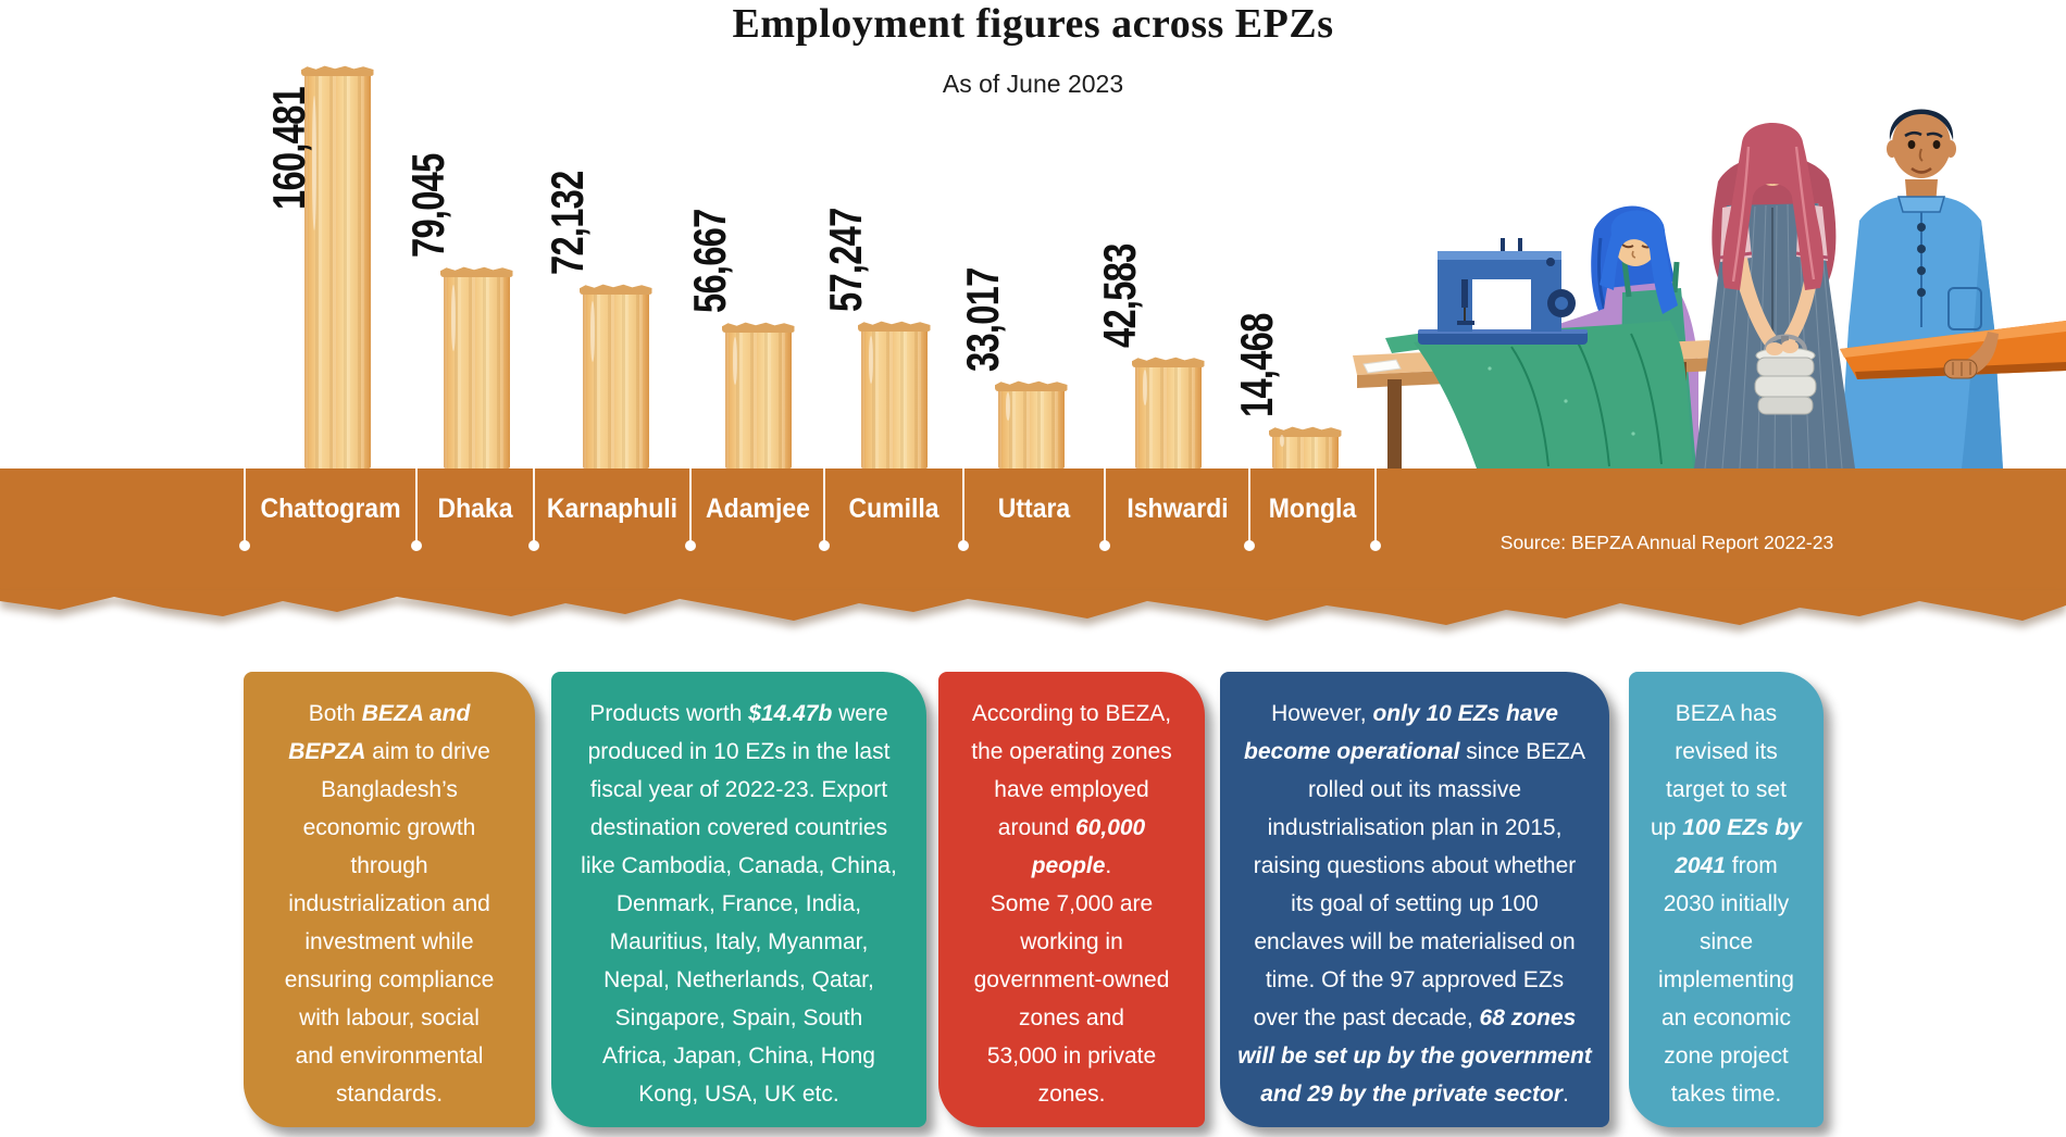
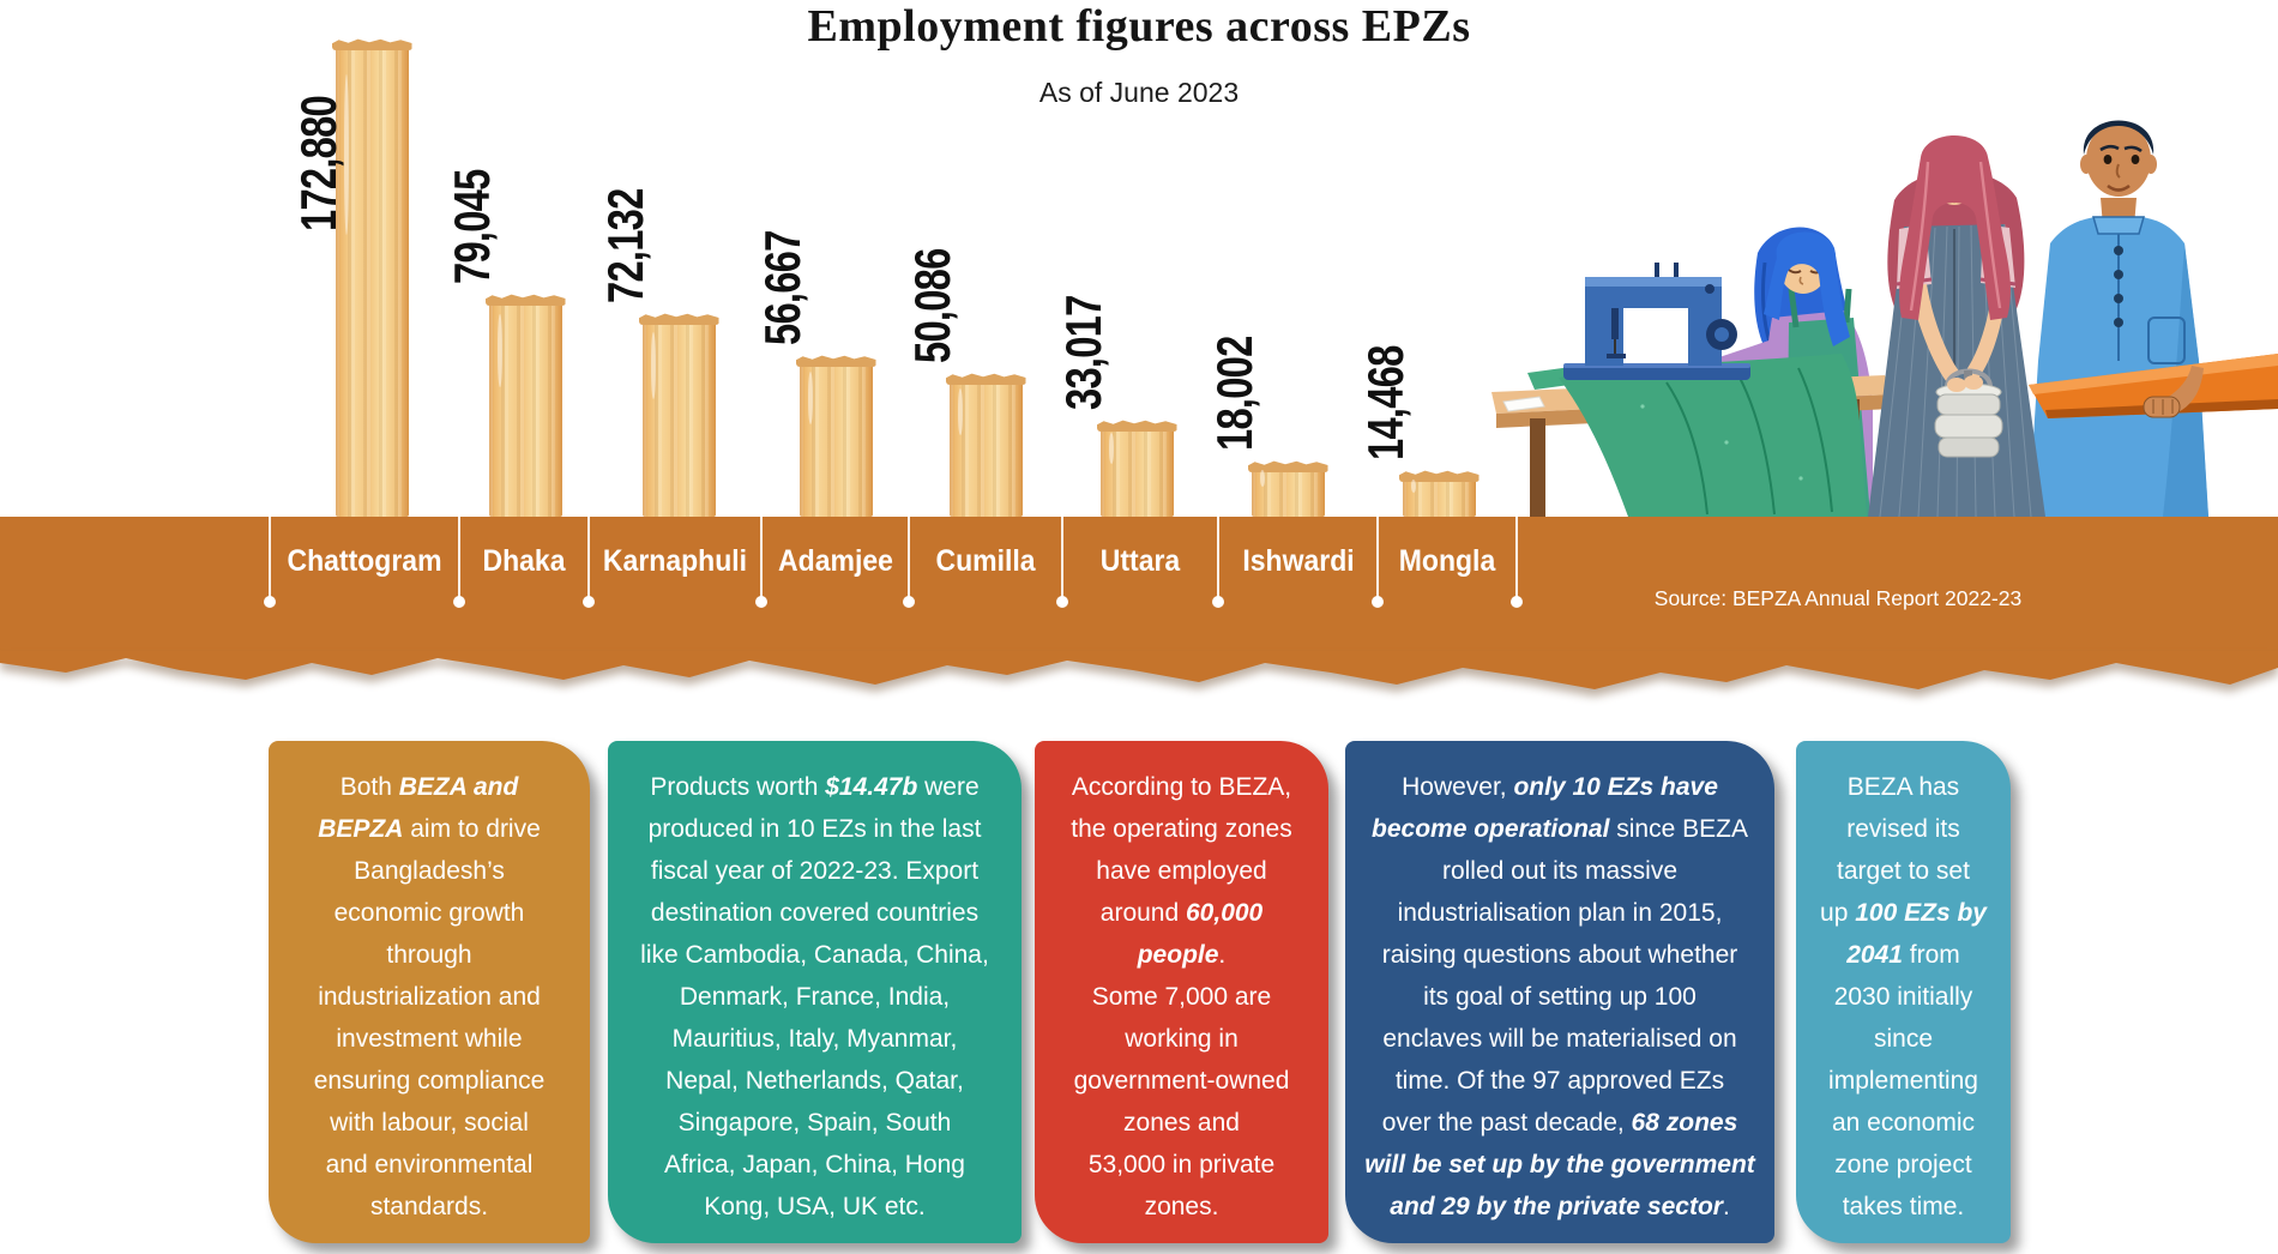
Chattogram: 160,481 -> 172,880
Cumilla: 57,247 -> 50,086
Ishwardi: 42,583 -> 18,002
